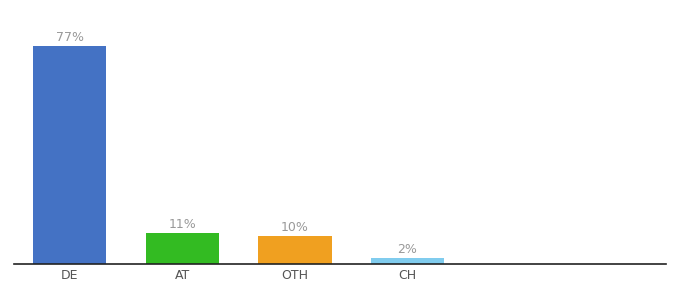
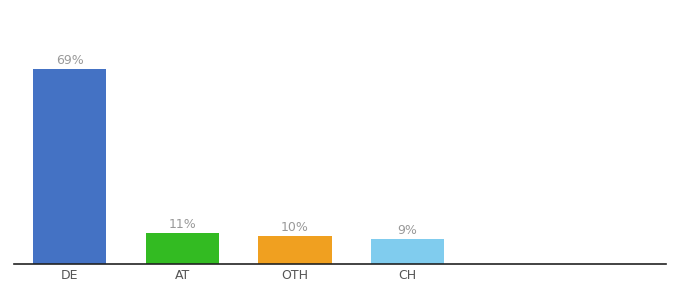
DE: 77% -> 69%
CH: 2% -> 9%
